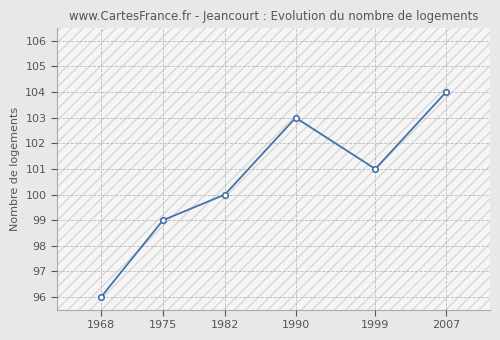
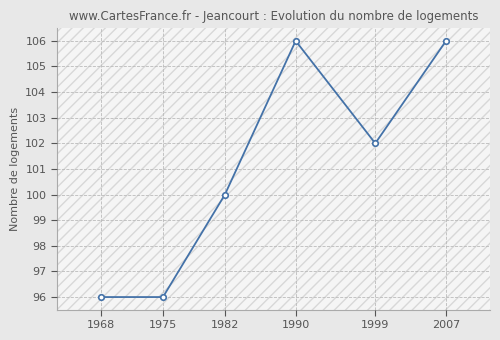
1975: 99 -> 96
1990: 103 -> 106
1999: 101 -> 102
2007: 104 -> 106
